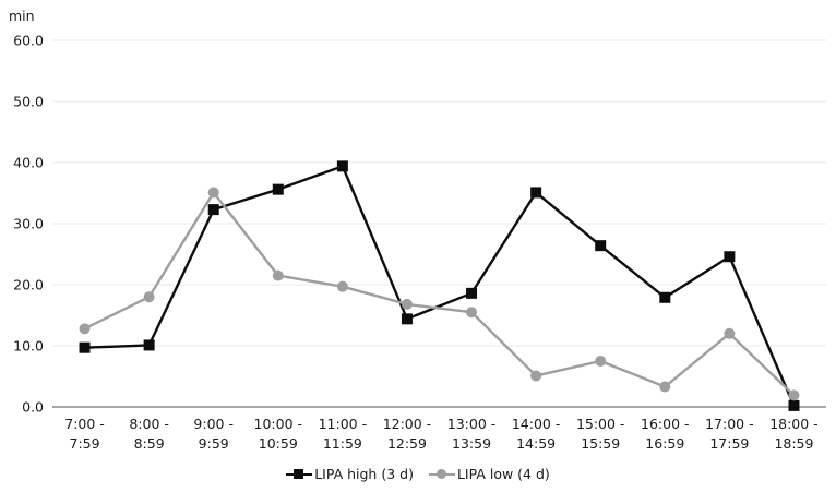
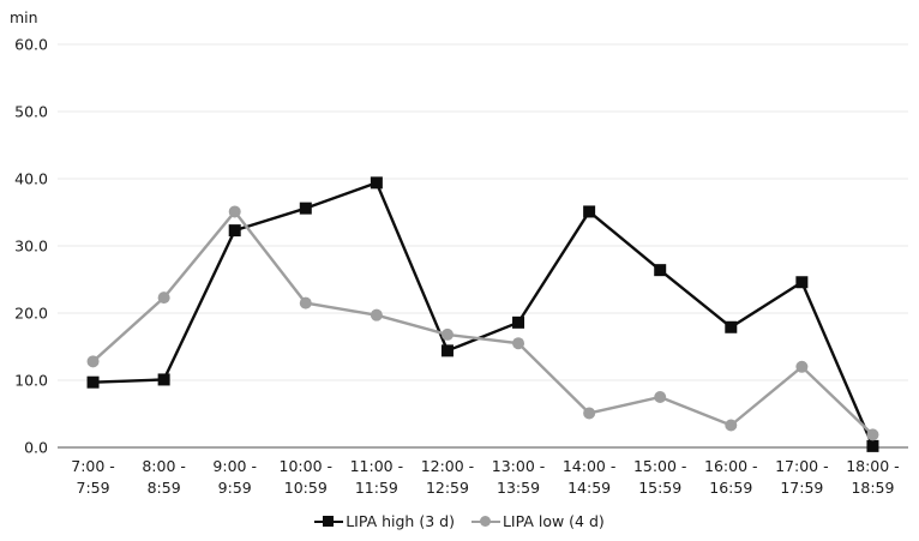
LIPA low (4 d)/8:00 - 8:59: 18 -> 22
